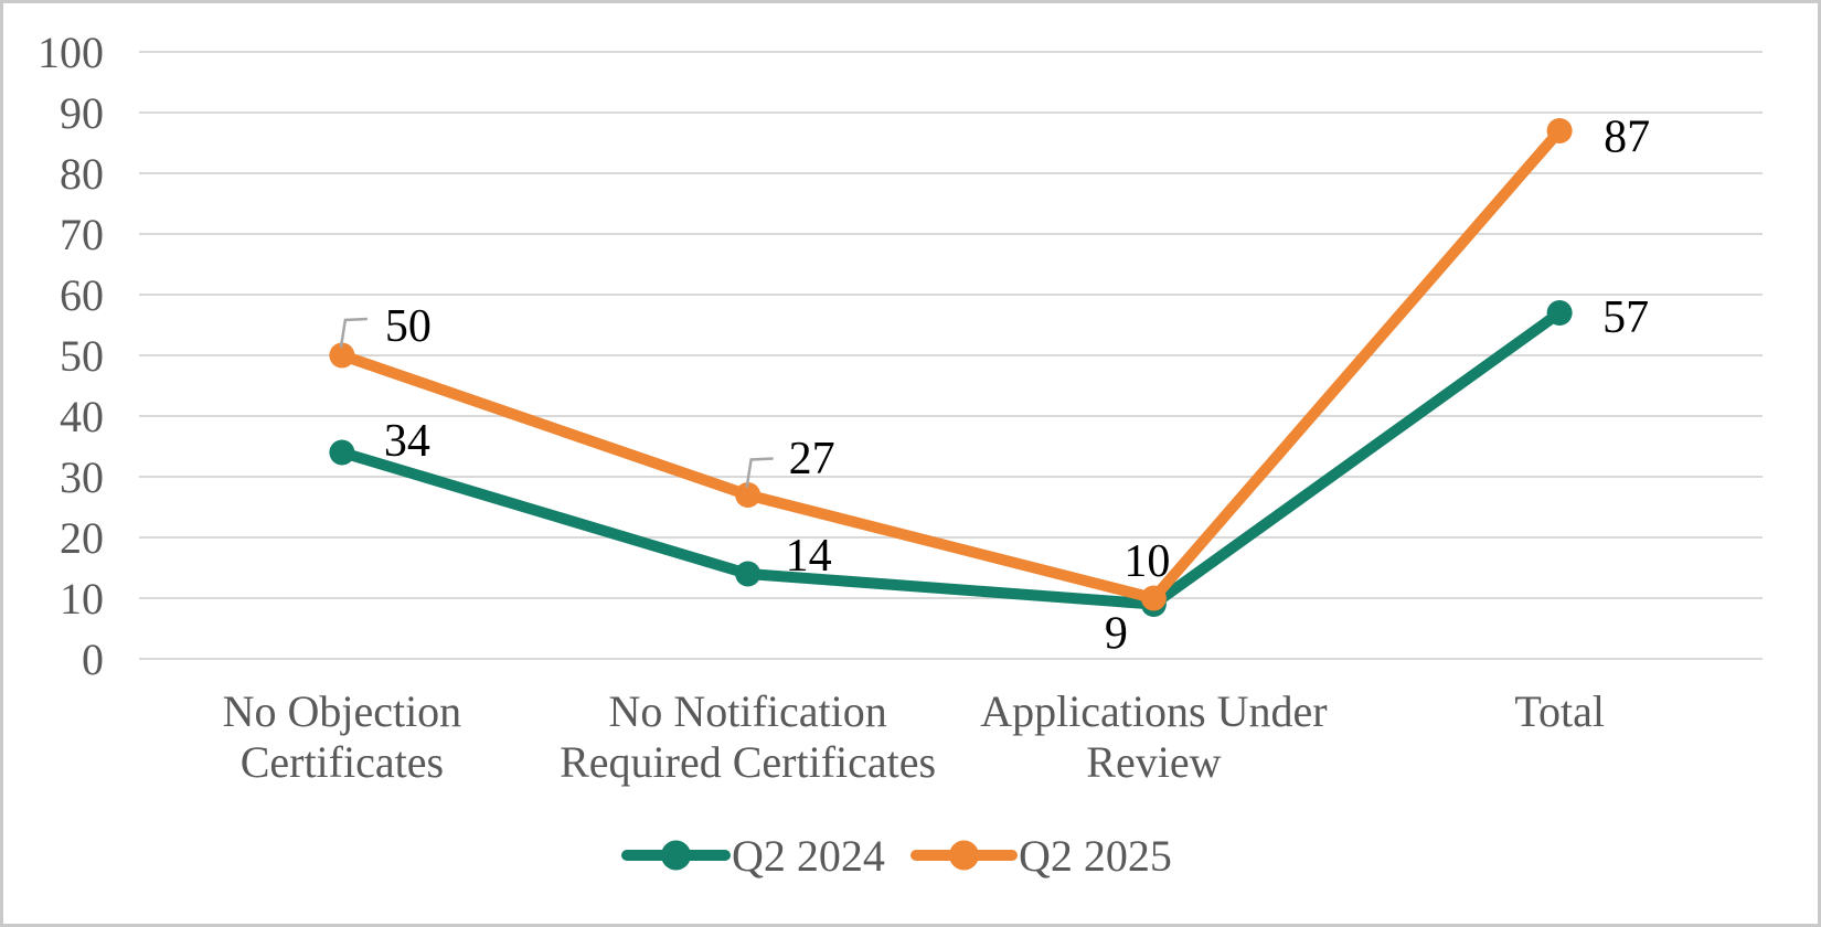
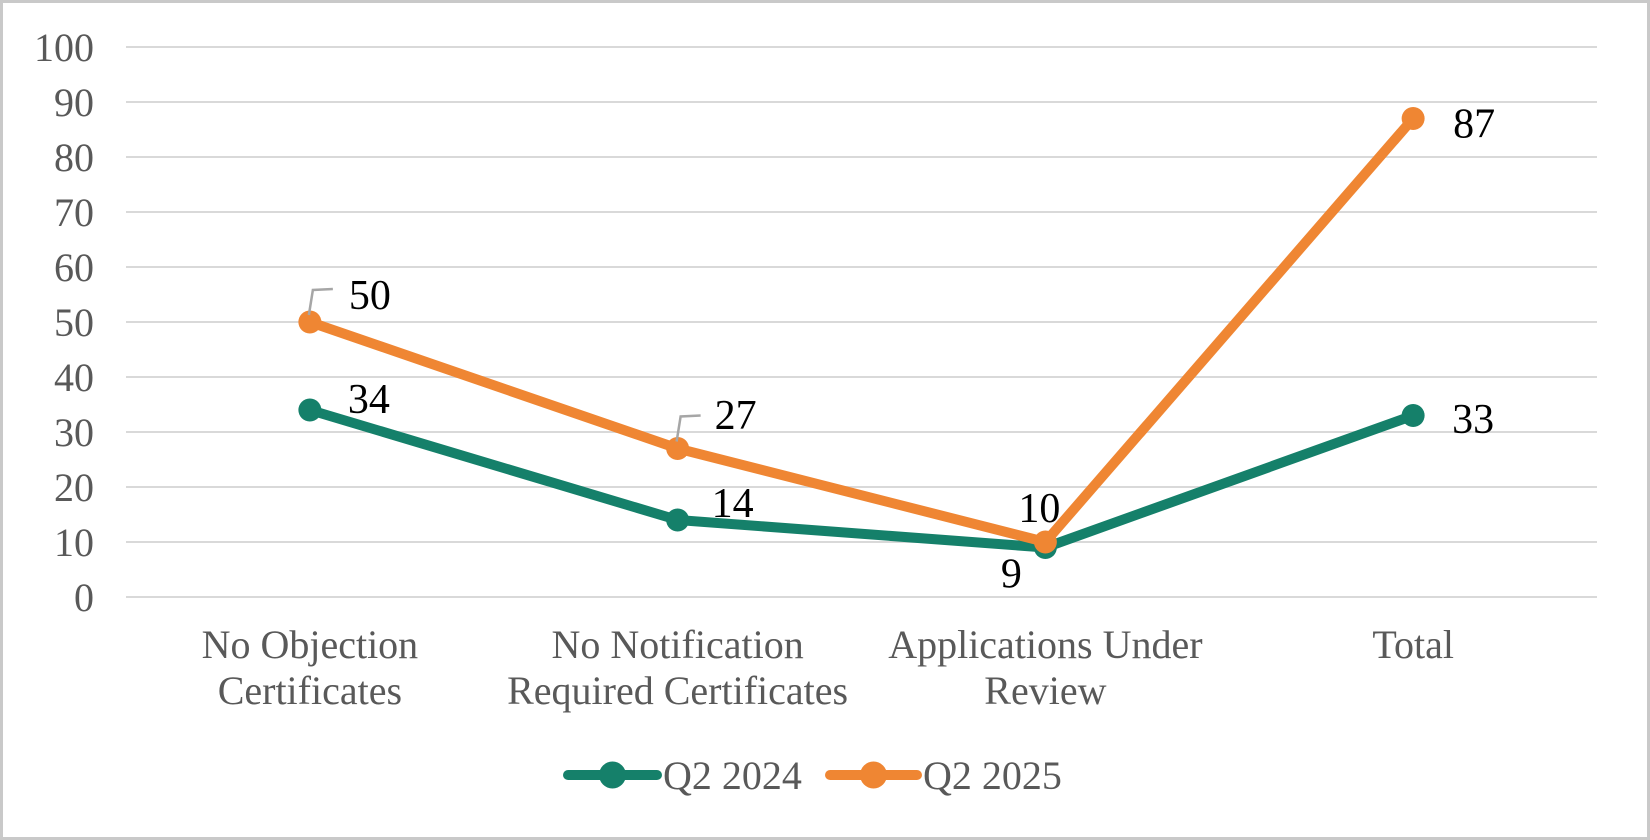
Q2 2024/Total: 57 -> 33
